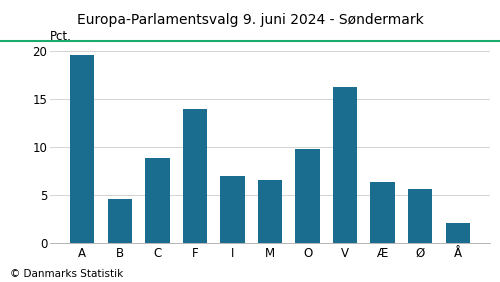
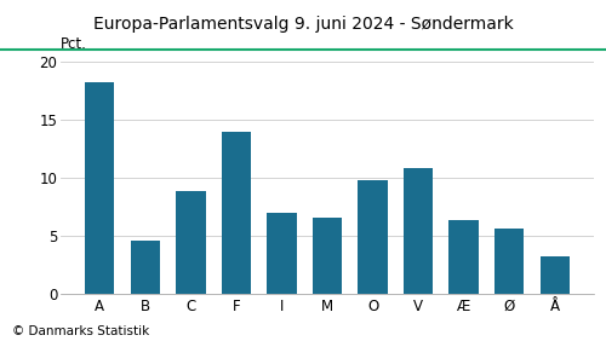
A: 19.6 -> 18.2
V: 16.2 -> 10.8
Å: 2.0 -> 3.2
